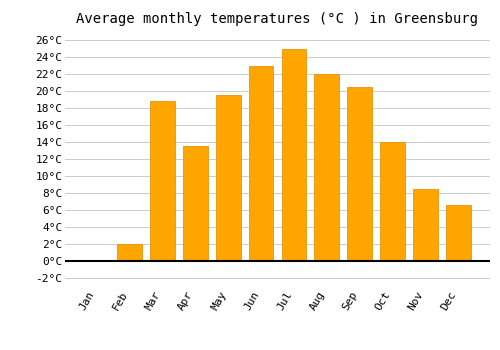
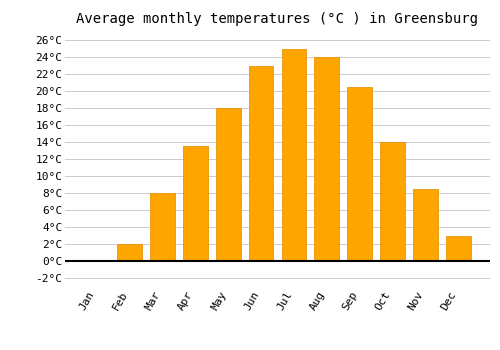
Mar: 18.8°C -> 8.0°C
May: 19.6°C -> 18.0°C
Aug: 22.0°C -> 24.0°C
Dec: 6.6°C -> 3.0°C
